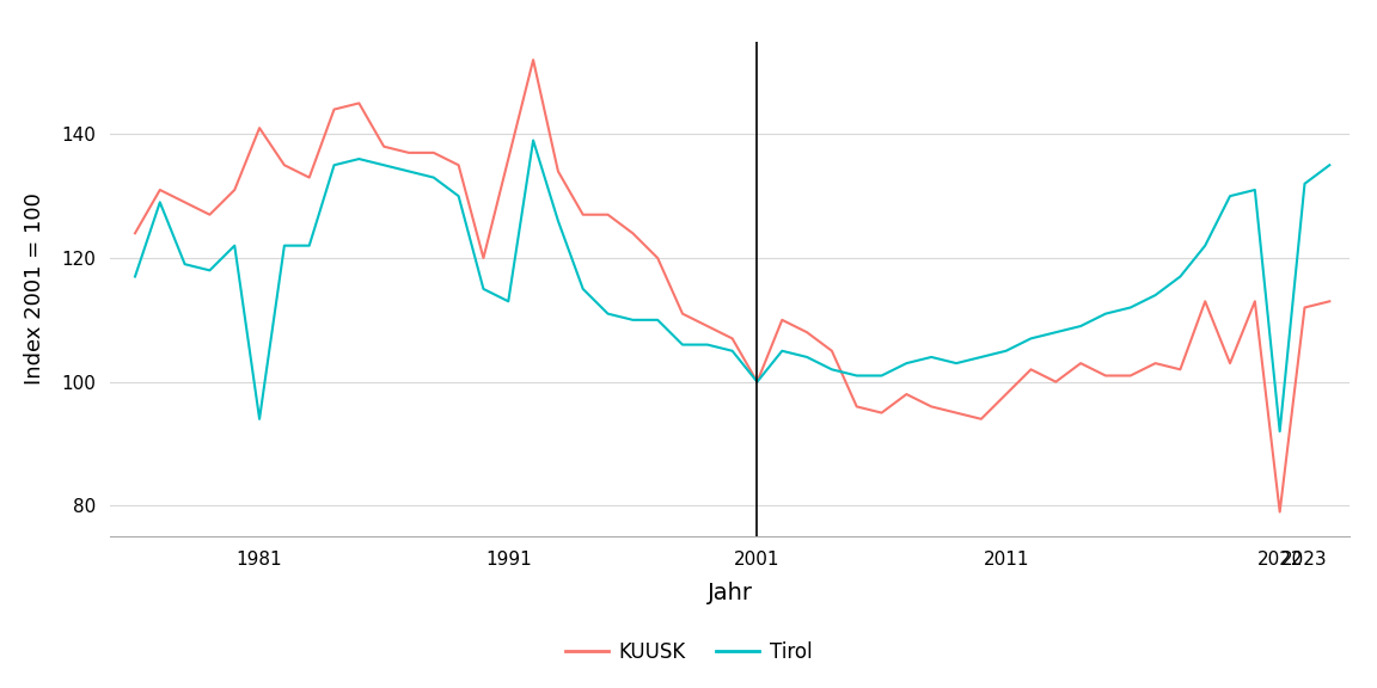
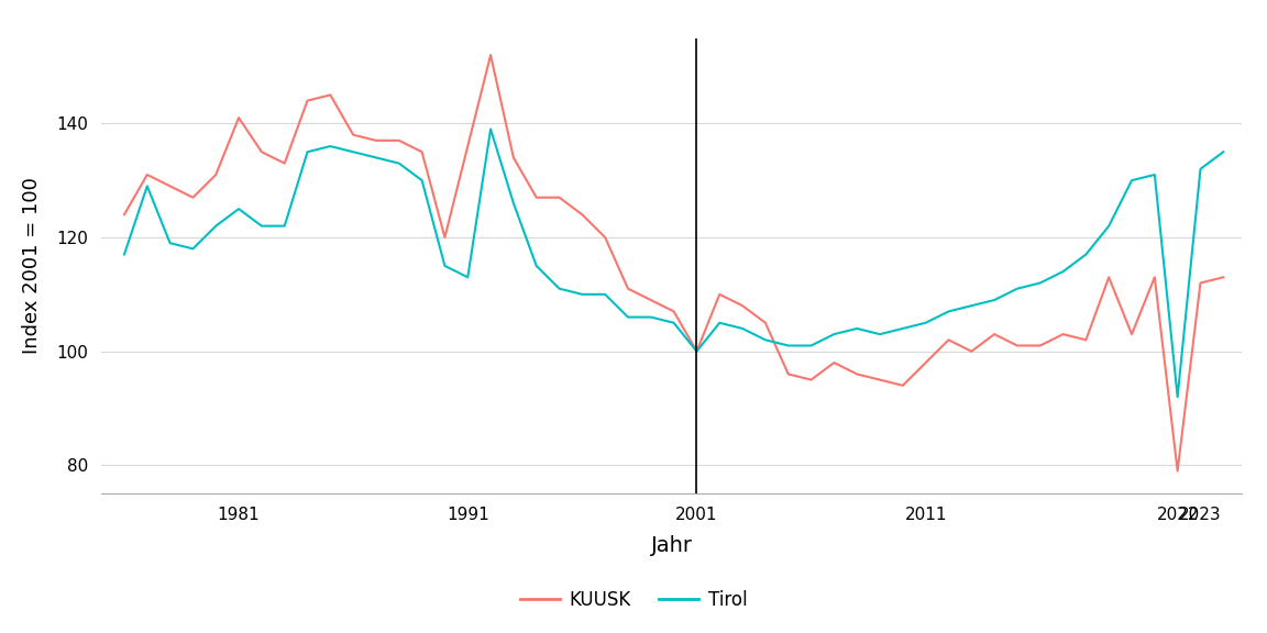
Tirol/1981: 94 -> 125
